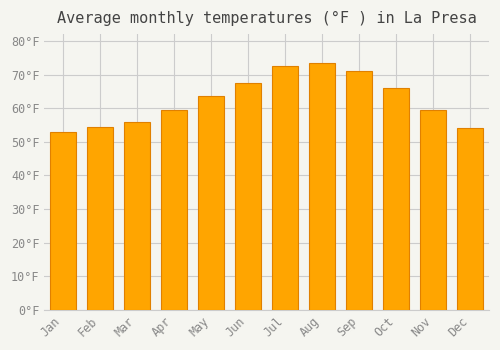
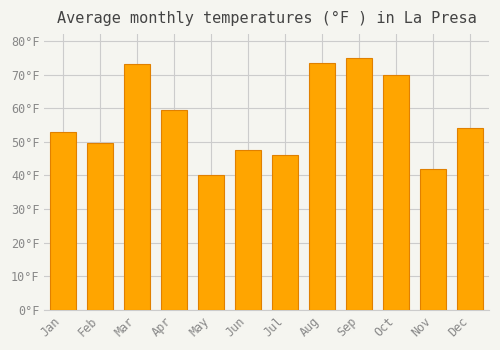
Feb: 54.5°F -> 49.5°F
Mar: 56.0°F -> 73.0°F
May: 63.5°F -> 40.0°F
Jun: 67.5°F -> 47.5°F
Jul: 72.5°F -> 46.0°F
Sep: 71.0°F -> 75.0°F
Oct: 66.0°F -> 70.0°F
Nov: 59.5°F -> 42.0°F
